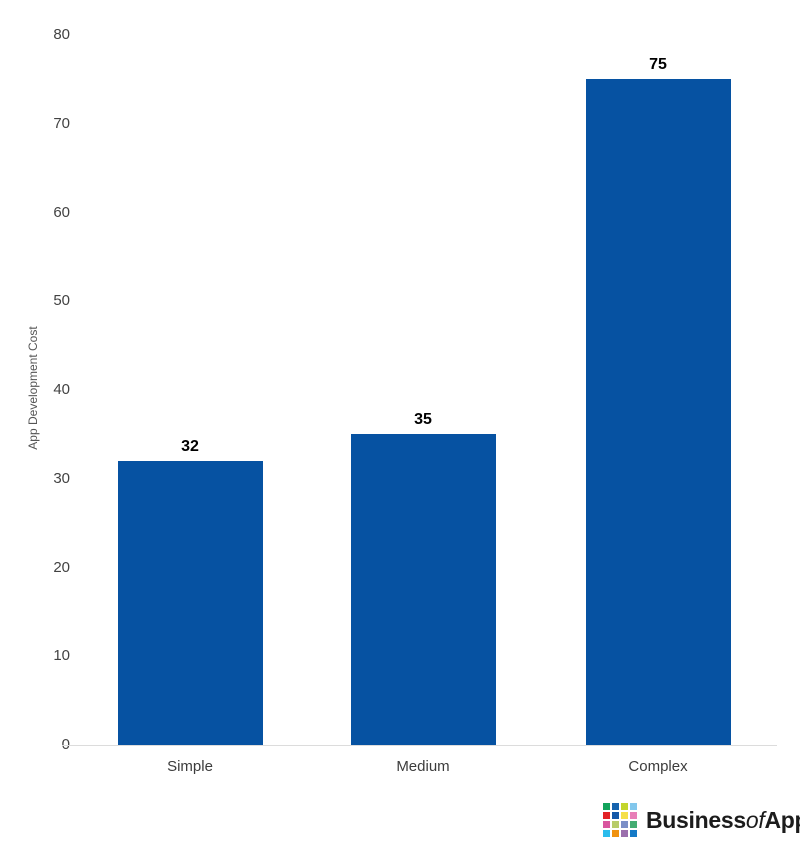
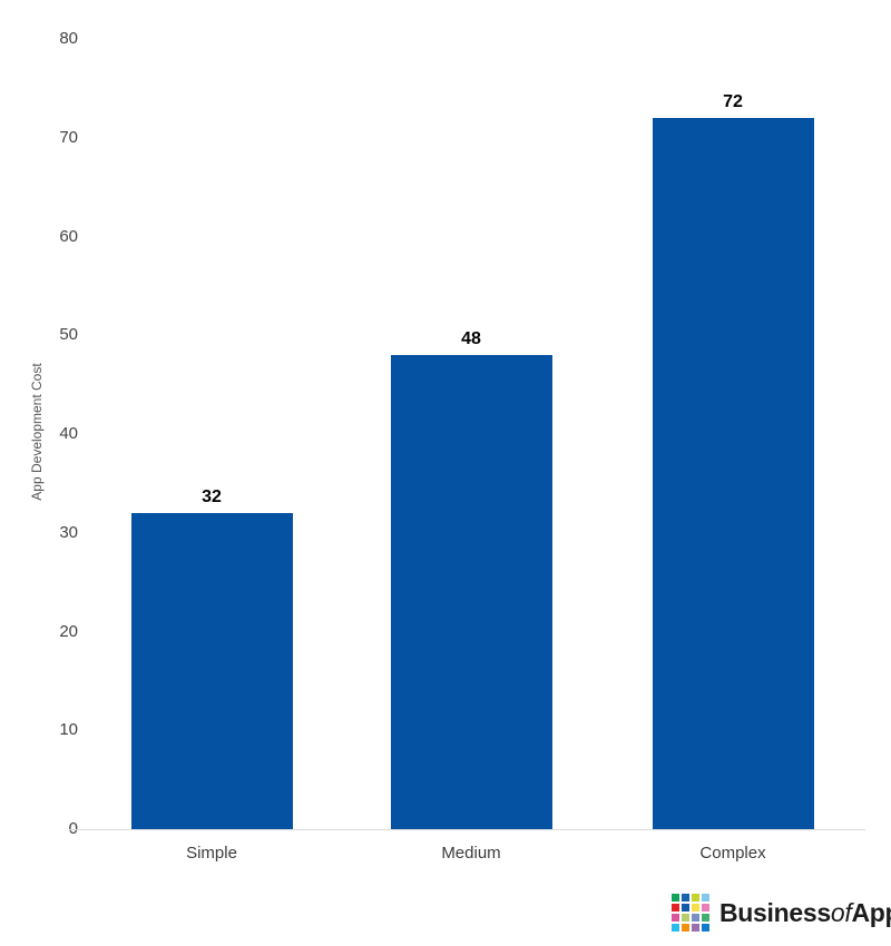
Medium: 35 -> 48
Complex: 75 -> 72
